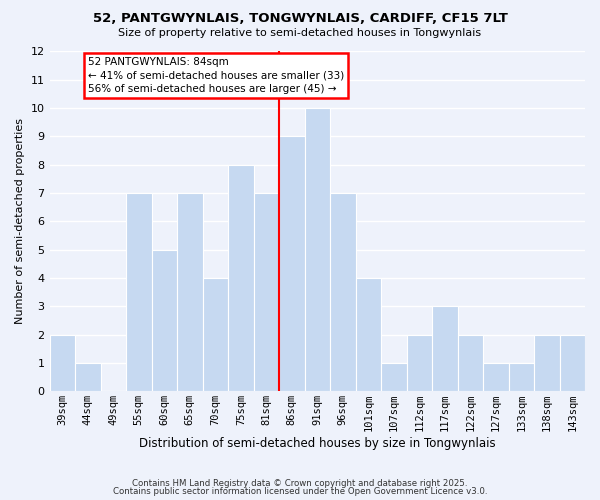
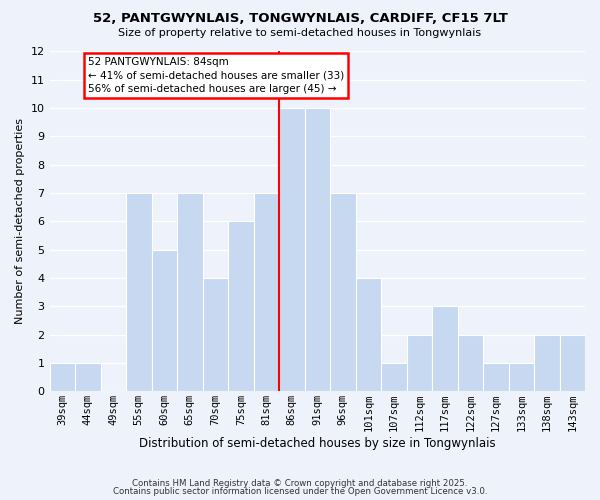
39sqm: 2 -> 1
75sqm: 8 -> 6
86sqm: 9 -> 10
